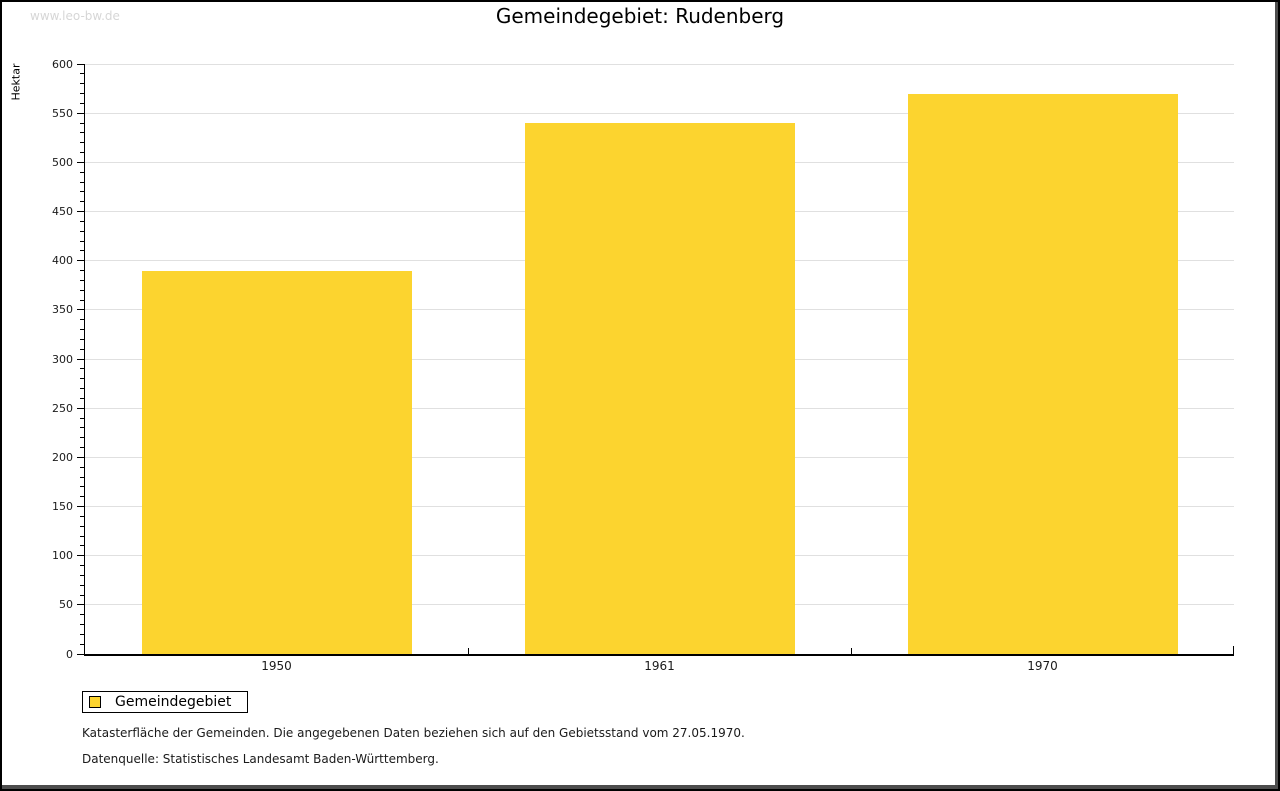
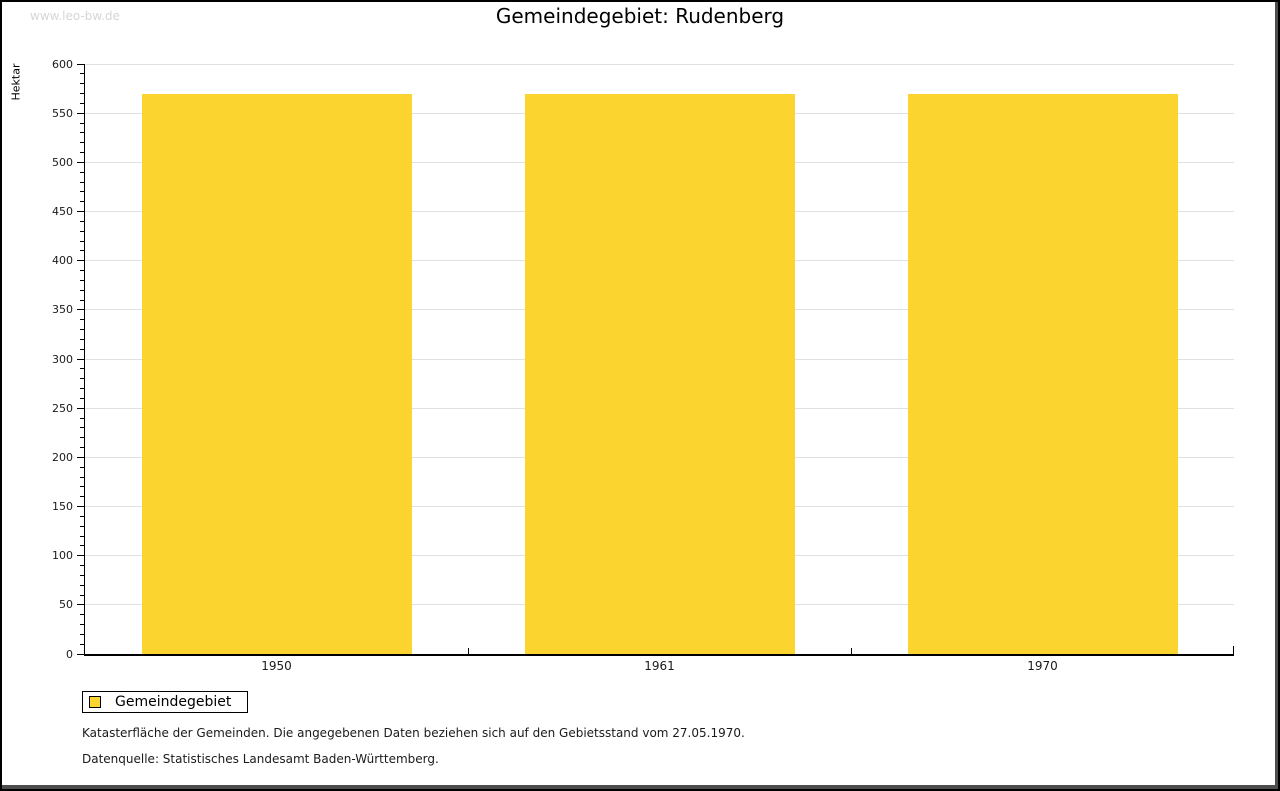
1950: 390 -> 570
1961: 540 -> 570
